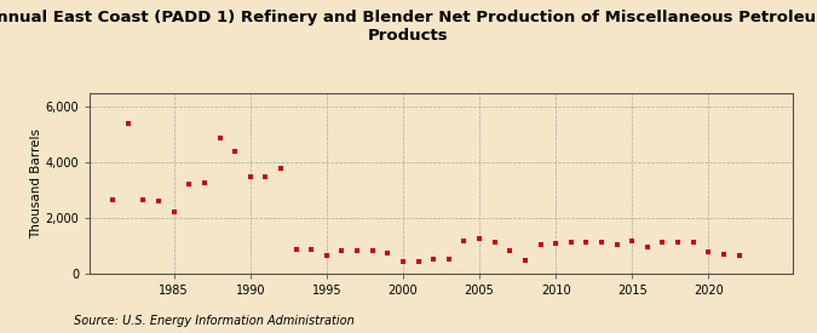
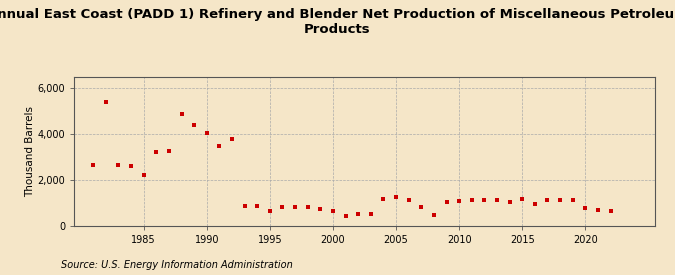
1990: 3,470 -> 4,050
2000: 410 -> 650
